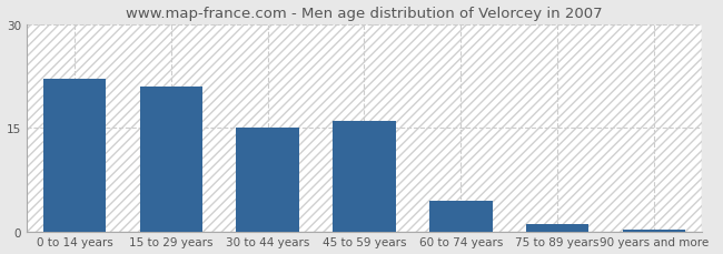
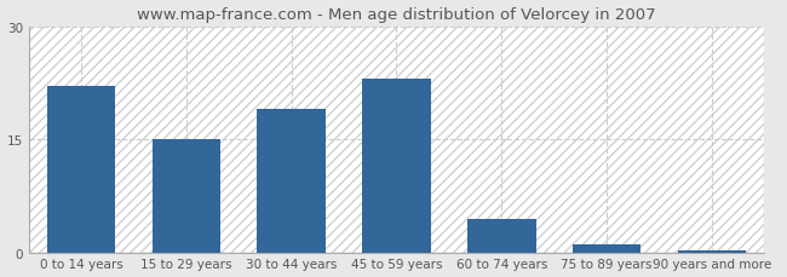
15 to 29 years: 21.0 -> 15.0
30 to 44 years: 15.0 -> 19.0
45 to 59 years: 16.0 -> 23.0
